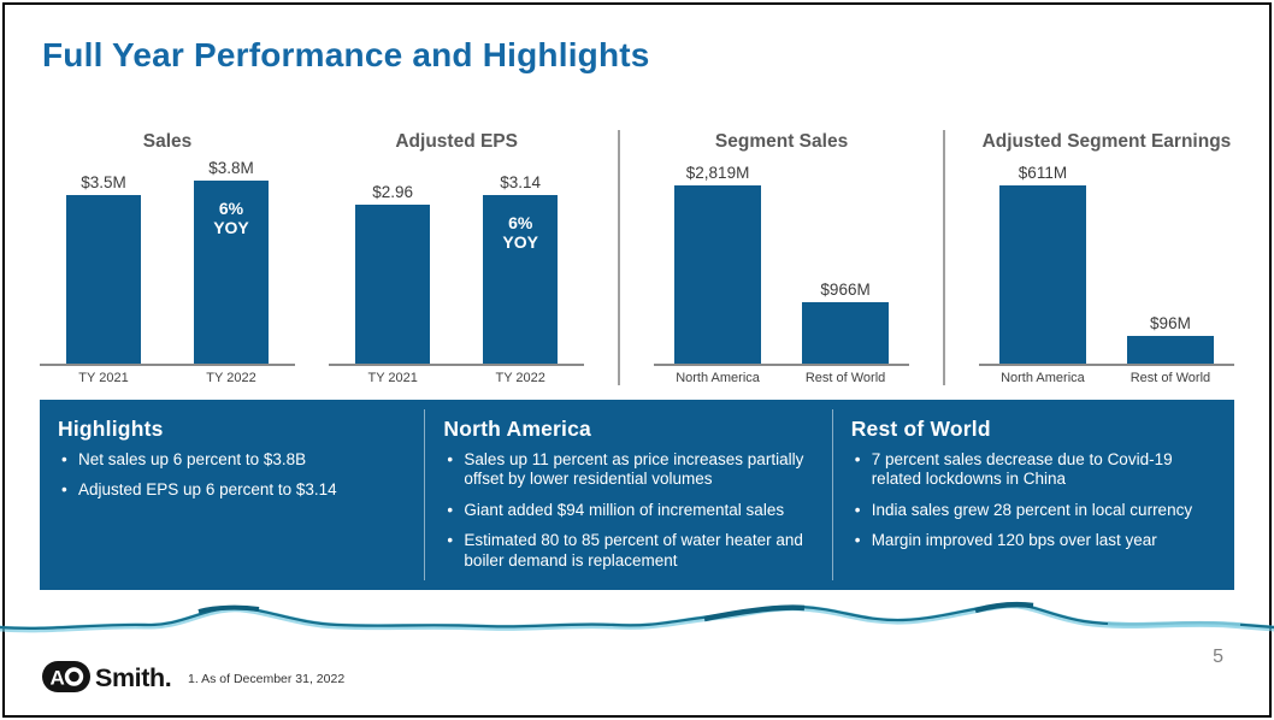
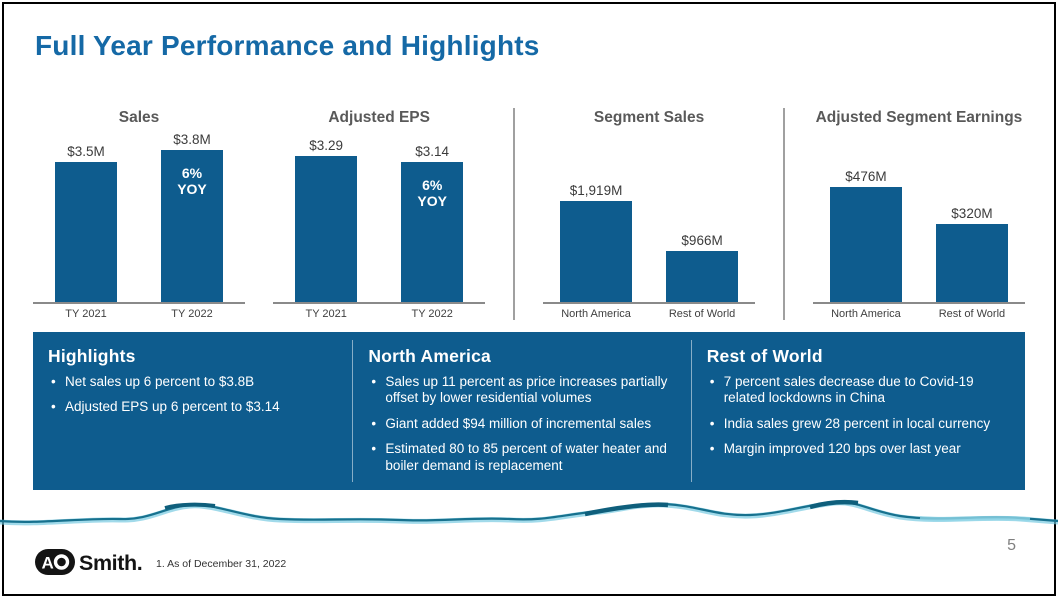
Adjusted EPS/TY 2021: $2.96 -> $3.29
Segment Sales/North America: $2,819M -> $1,919M
Adjusted Segment Earnings/North America: $611M -> $476M
Adjusted Segment Earnings/Rest of World: $96M -> $320M
